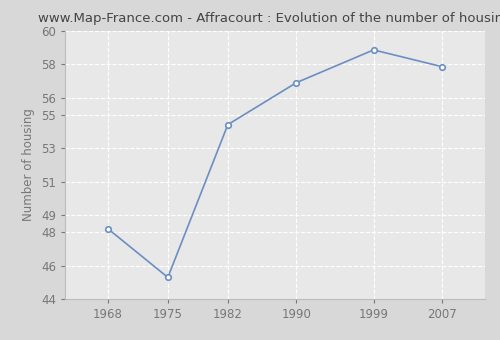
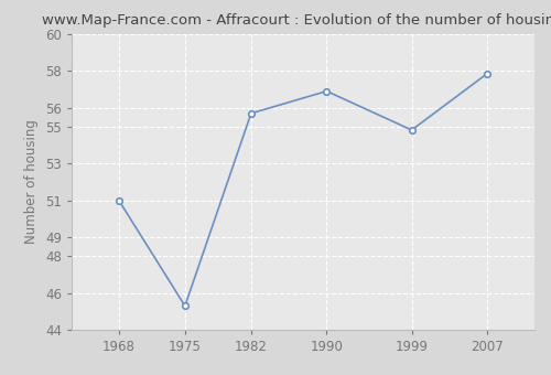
1968: 48.2 -> 51.0
1982: 54.4 -> 55.7
1999: 58.9 -> 54.8
